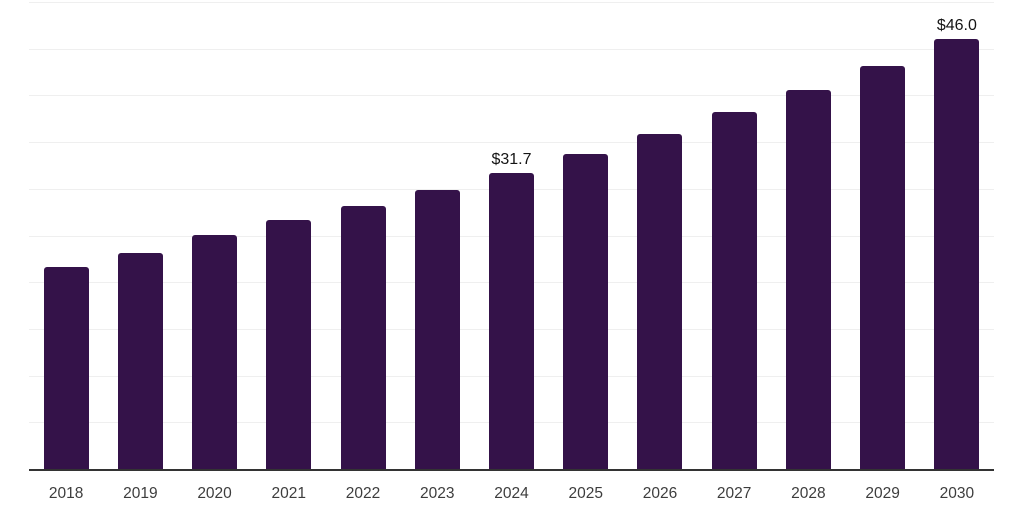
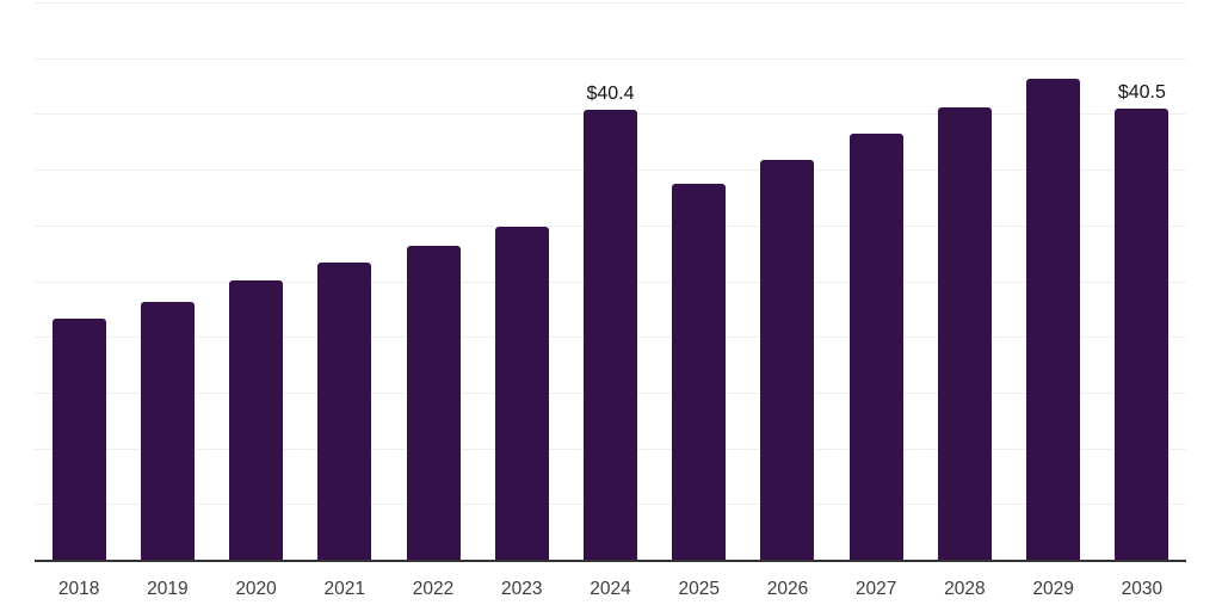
2024: $31.7 -> $40.4
2030: $46.0 -> $40.5
